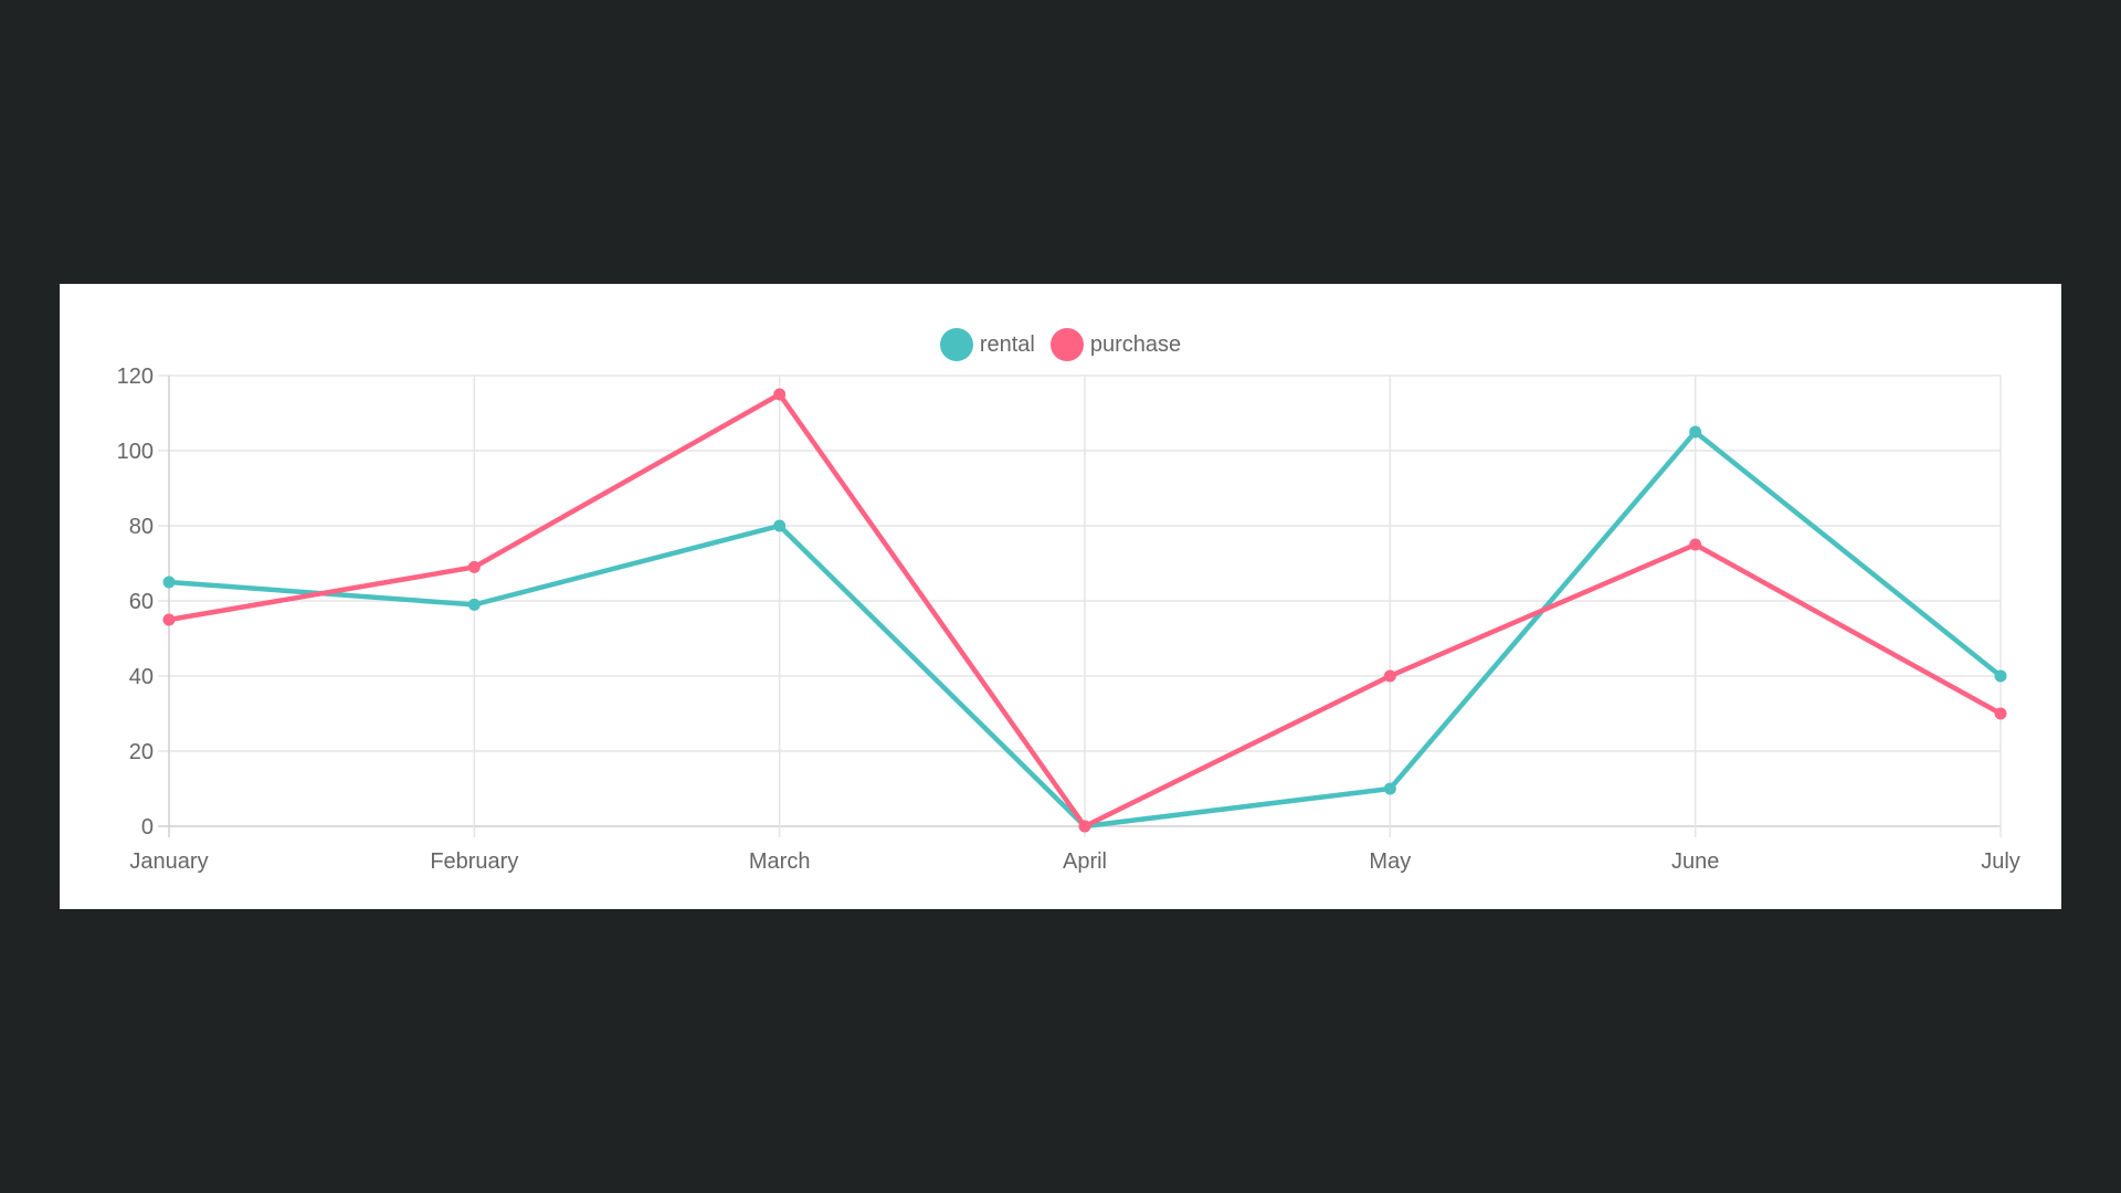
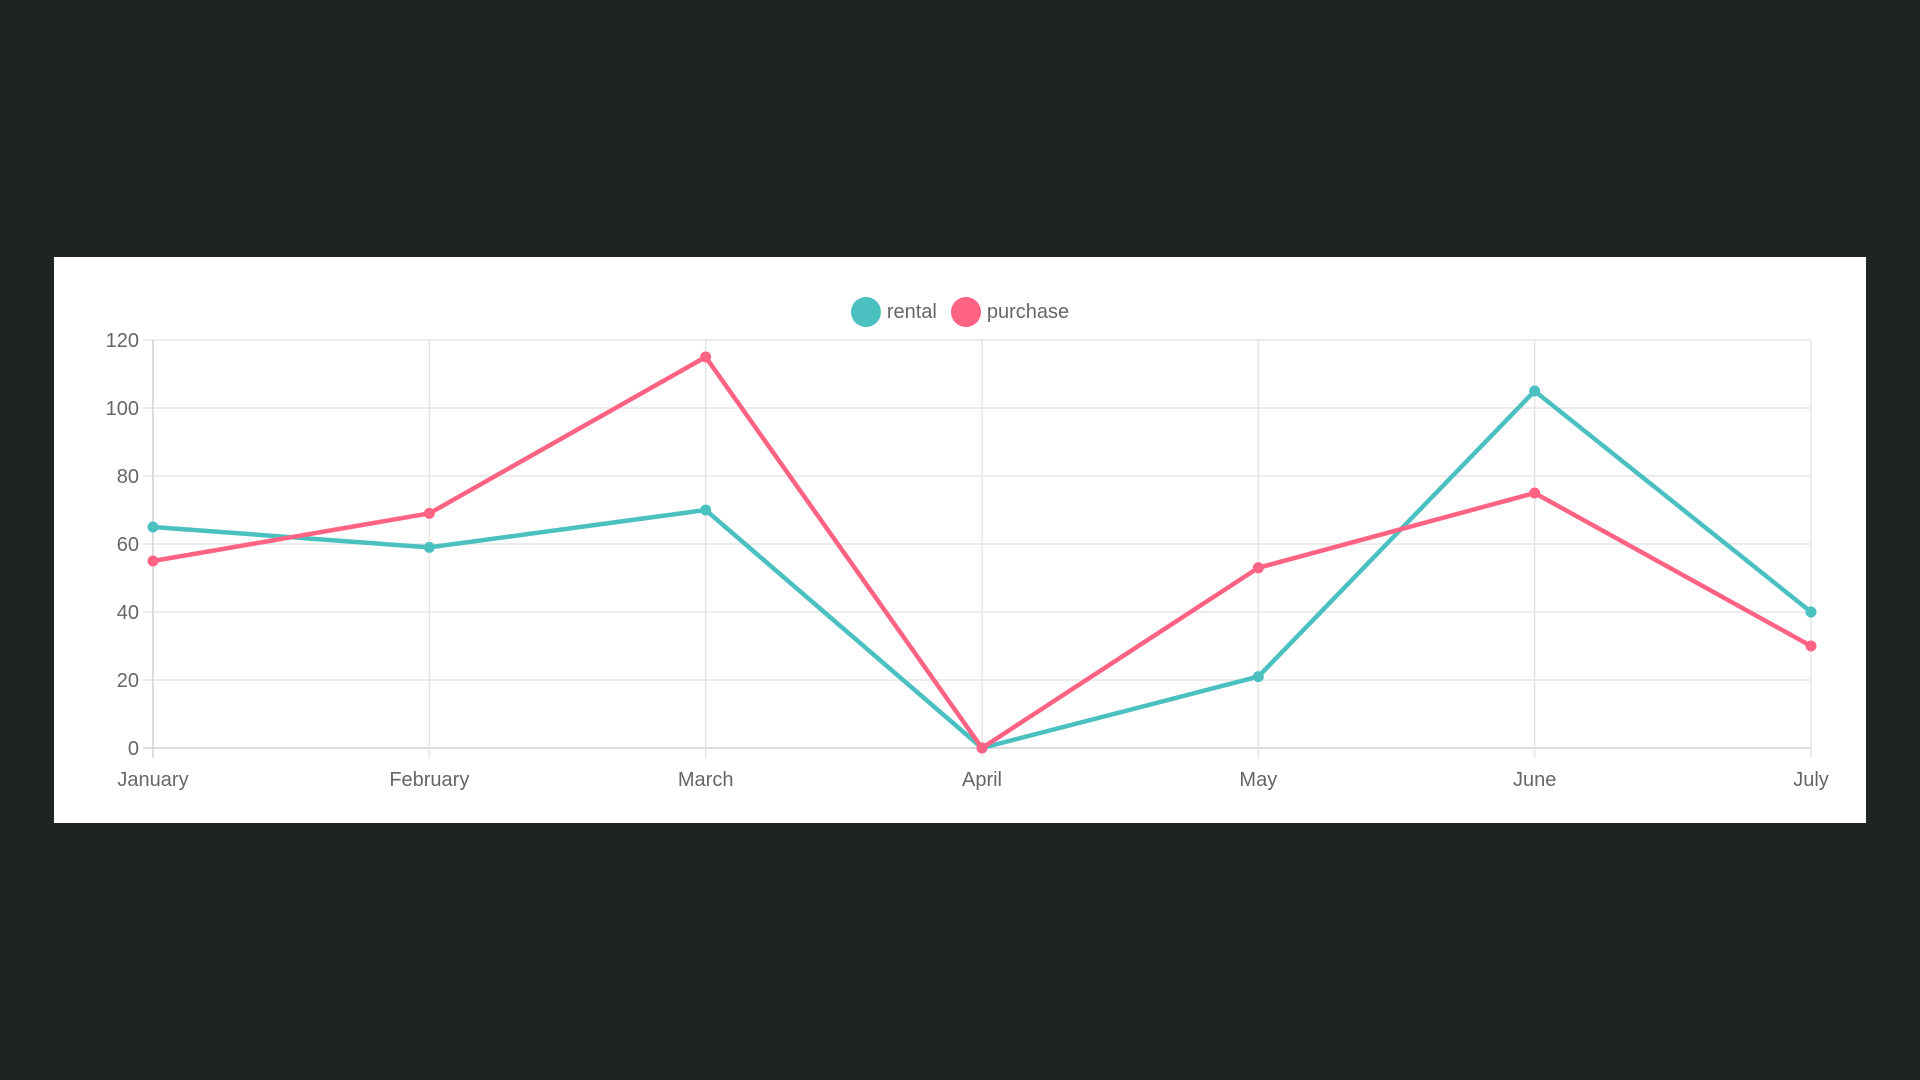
rental/March: 80 -> 70
rental/May: 10 -> 21
purchase/May: 40 -> 53
